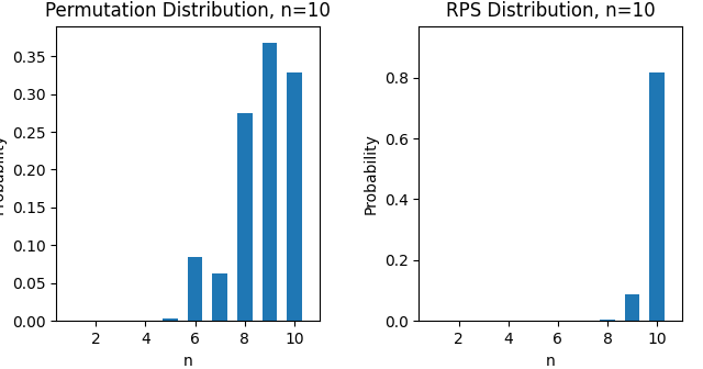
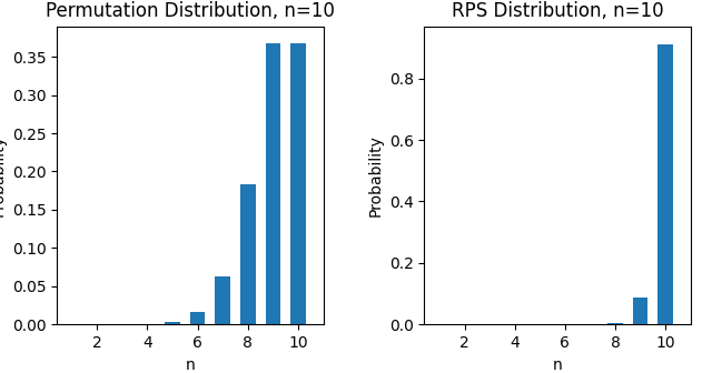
Permutation Distribution, n=10/6: 0.084 -> 0.016
Permutation Distribution, n=10/8: 0.274 -> 0.184
Permutation Distribution, n=10/10: 0.328 -> 0.368
RPS Distribution, n=10/10: 0.815 -> 0.909
